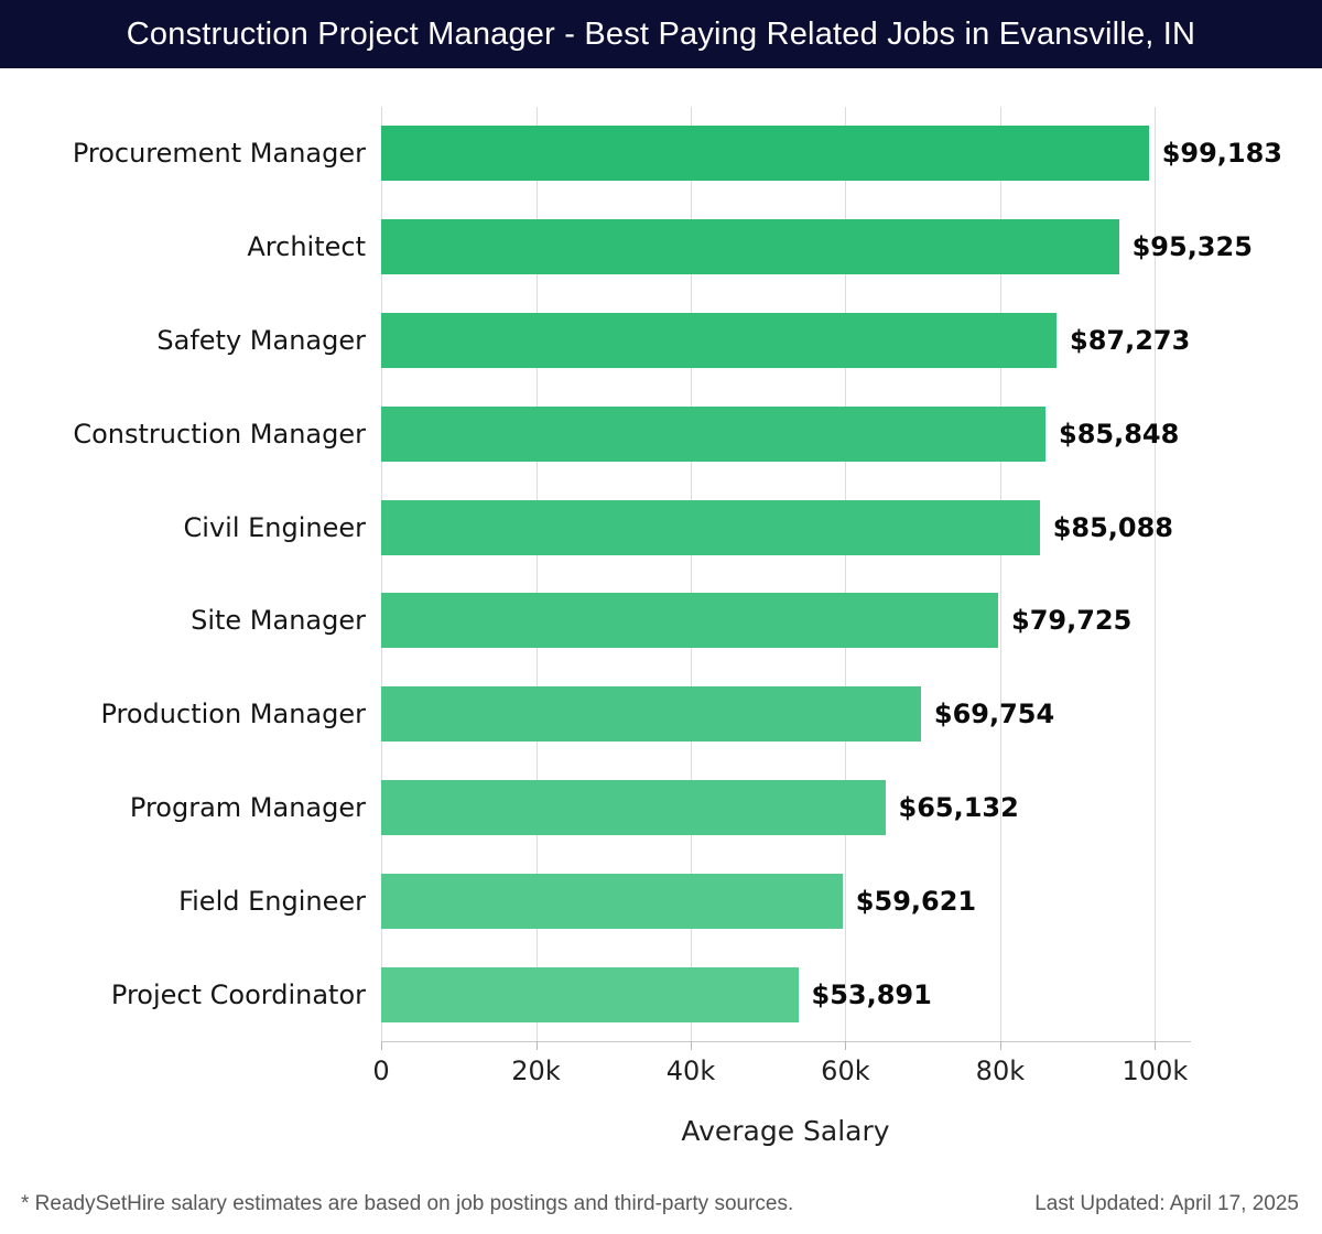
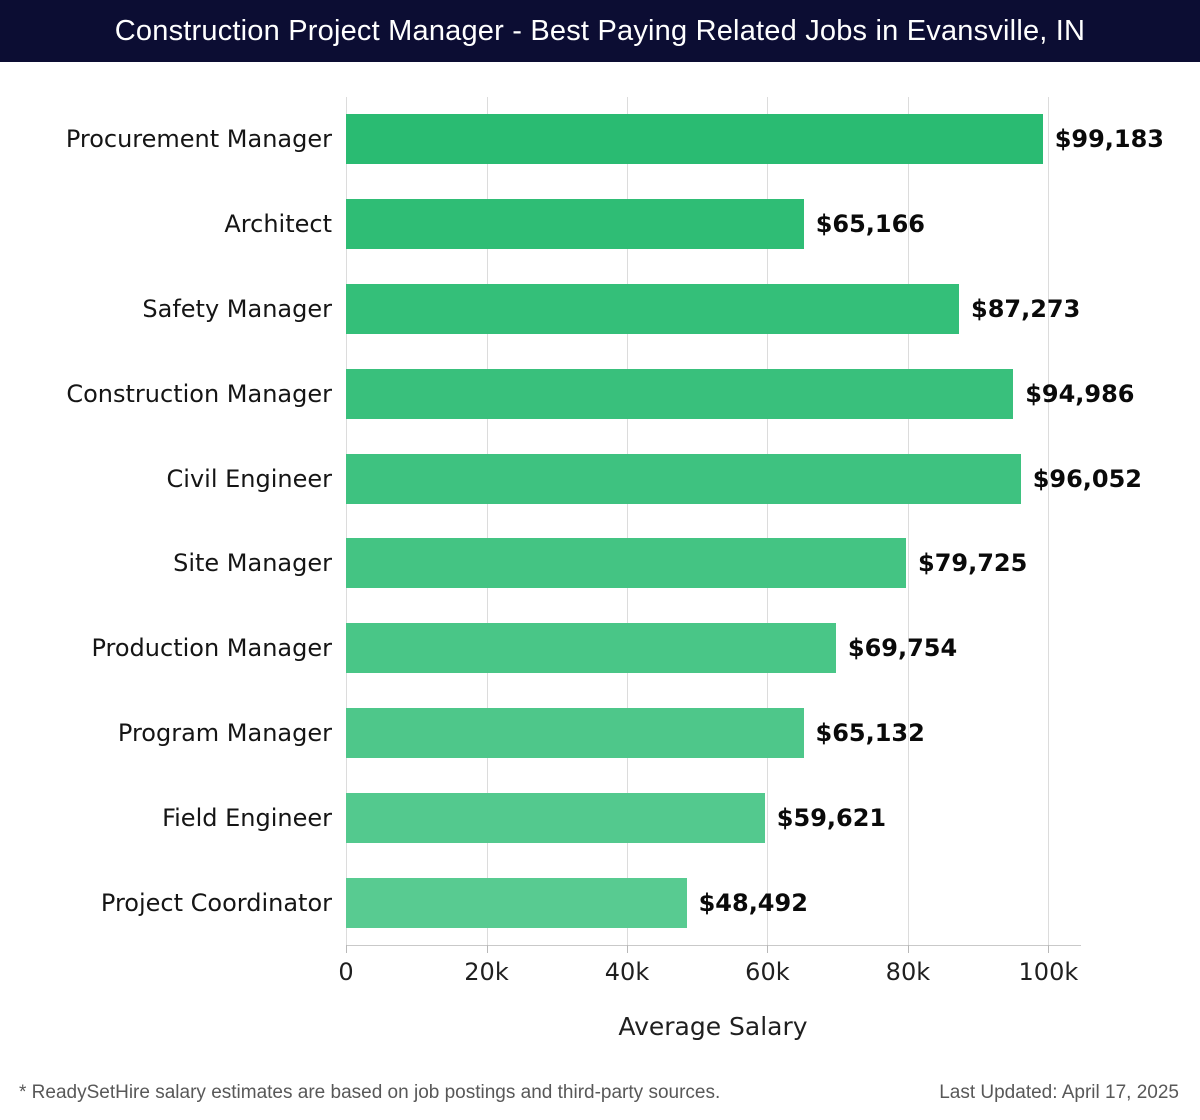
Architect: $95,325 -> $65,166
Construction Manager: $85,848 -> $94,986
Civil Engineer: $85,088 -> $96,052
Project Coordinator: $53,891 -> $48,492
